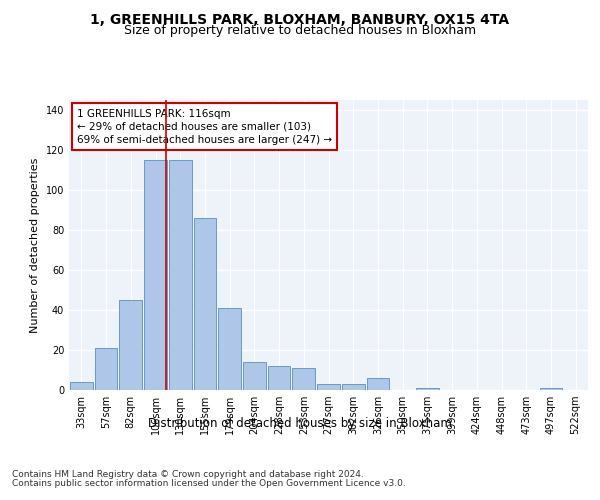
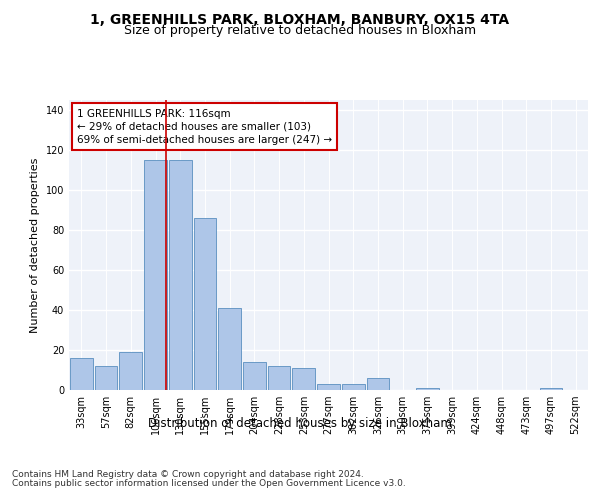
33sqm: 4 -> 16
57sqm: 21 -> 12
82sqm: 45 -> 19
